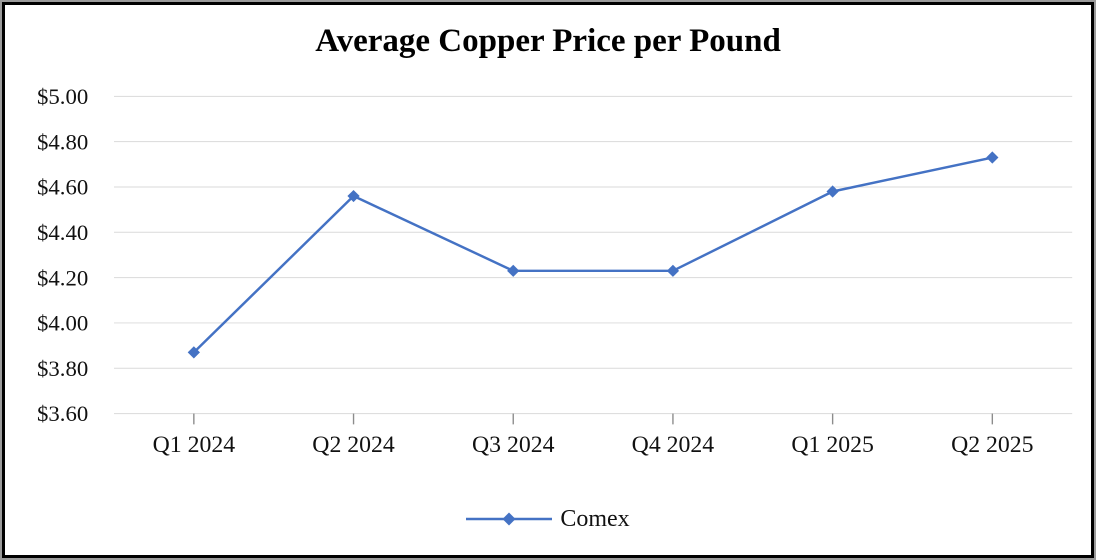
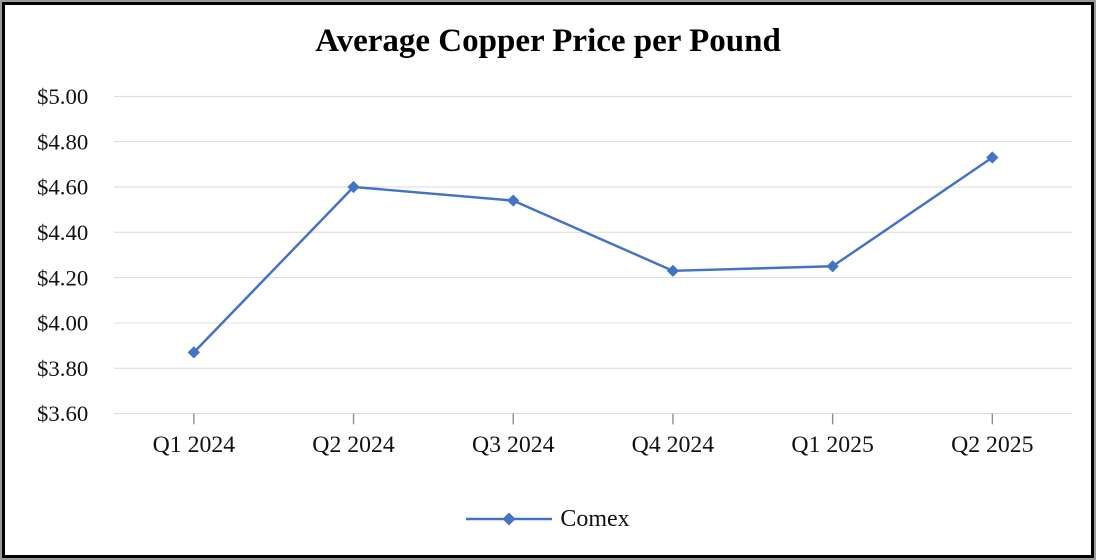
Q2 2024: $4.56 -> $4.60
Q3 2024: $4.23 -> $4.54
Q1 2025: $4.58 -> $4.25
